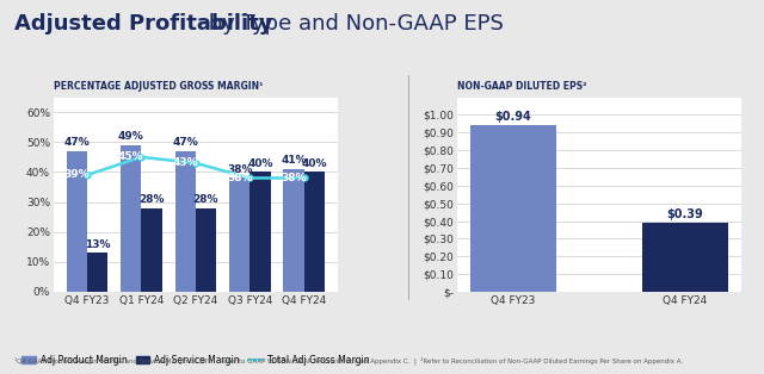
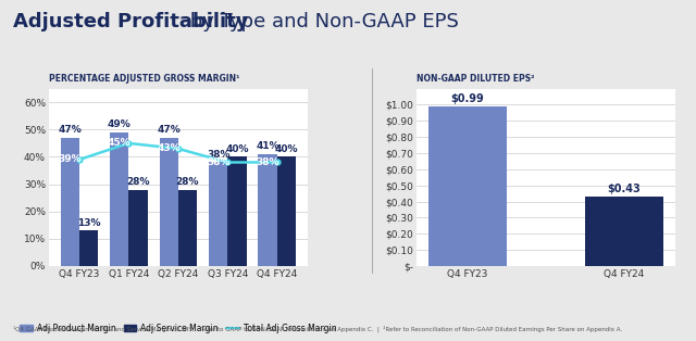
NON-GAAP DILUTED EPS²/Q4 FY23: $0.94 -> $0.99
NON-GAAP DILUTED EPS²/Q4 FY24: $0.39 -> $0.43
